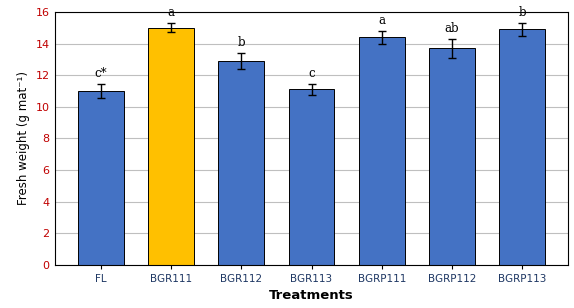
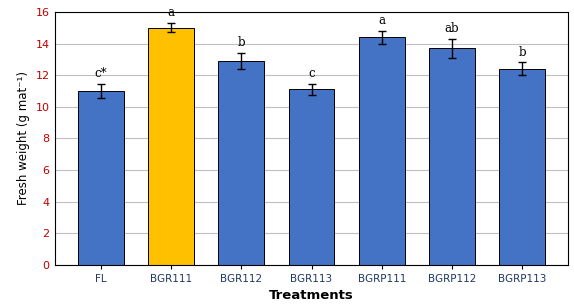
BGRP113: 14.9 -> 12.4
